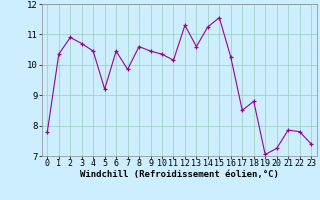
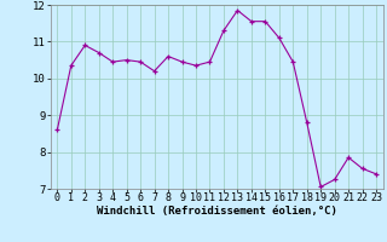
0: 7.80 -> 8.60
5: 9.20 -> 10.50
7: 9.85 -> 10.20
11: 10.15 -> 10.45
13: 10.60 -> 11.85
14: 11.25 -> 11.55
16: 10.25 -> 11.10
17: 8.50 -> 10.45
22: 7.80 -> 7.55
